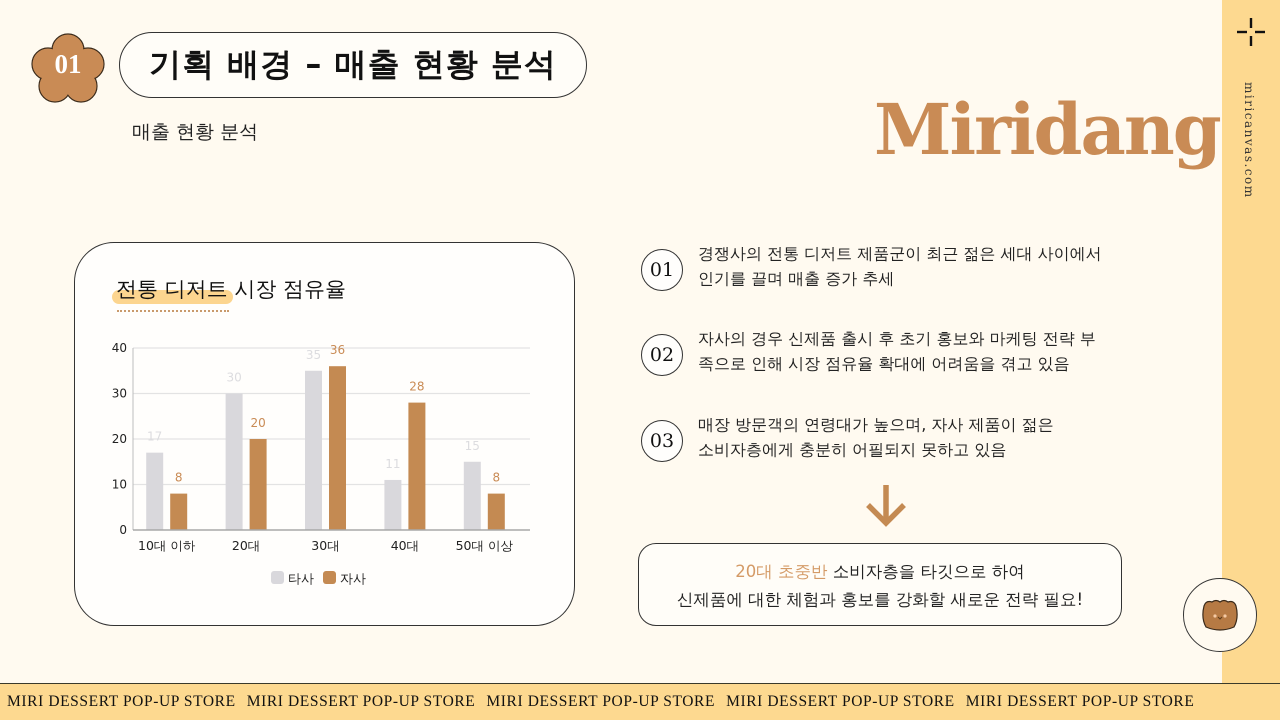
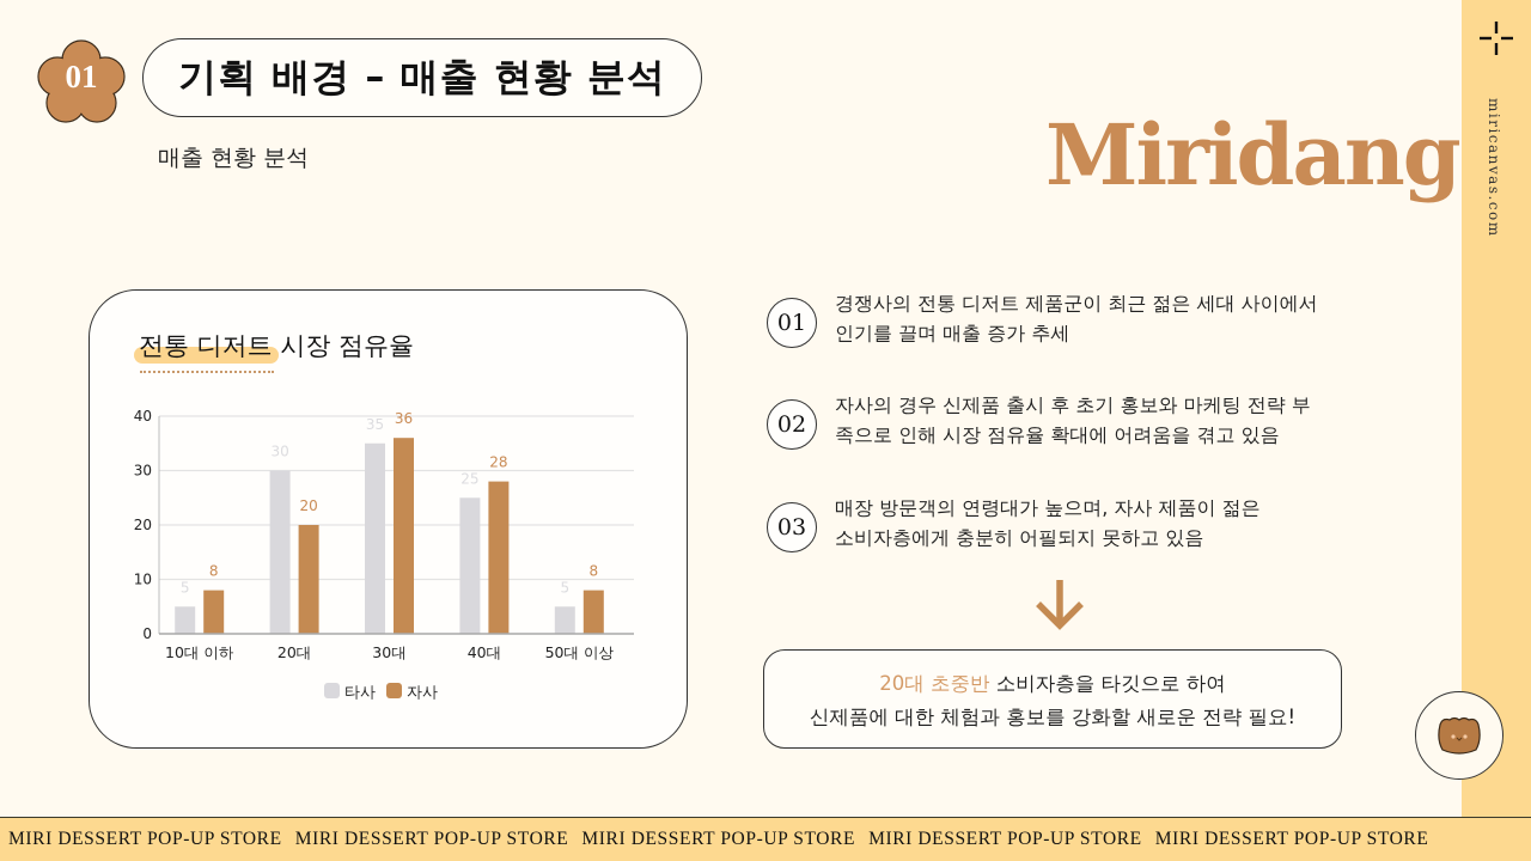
타사/10대 이하: 17 -> 5
타사/40대: 11 -> 25
타사/50대 이상: 15 -> 5
